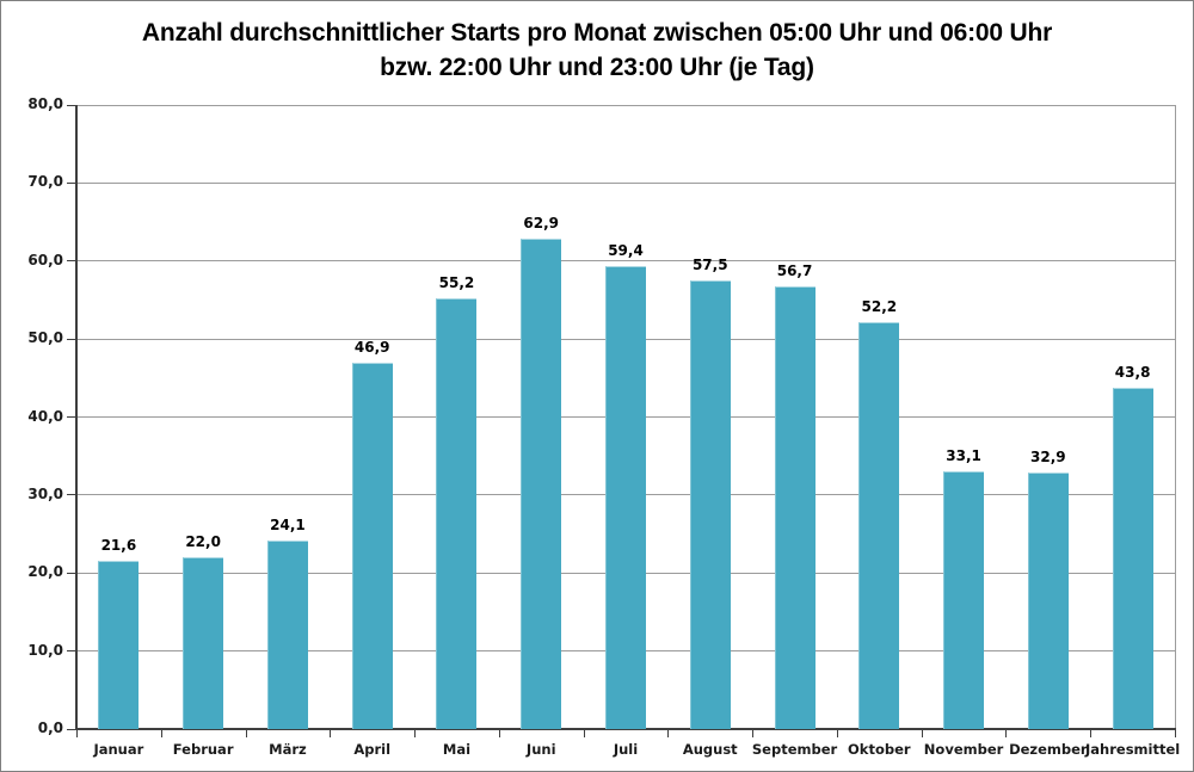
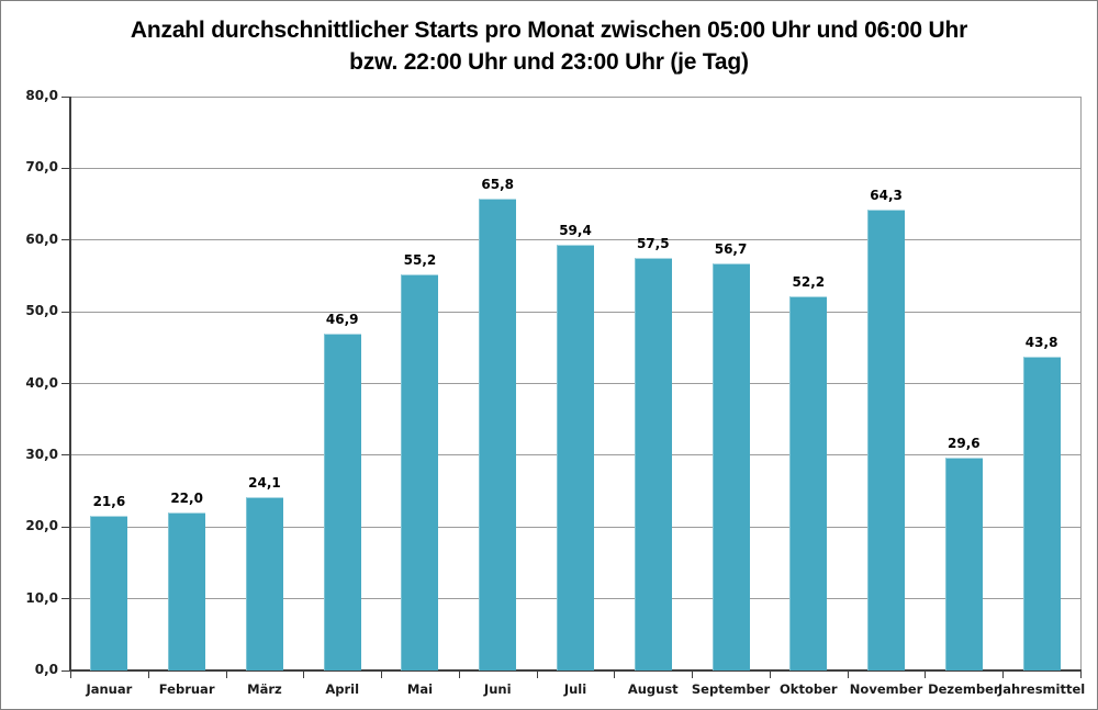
Juni: 62,9 -> 65,8
November: 33,1 -> 64,3
Dezember: 32,9 -> 29,6
